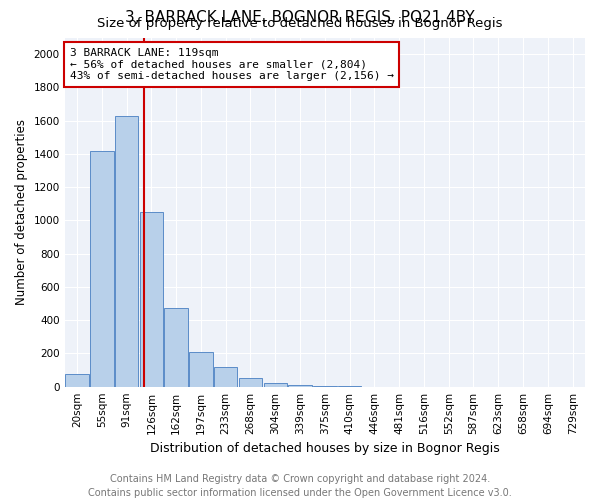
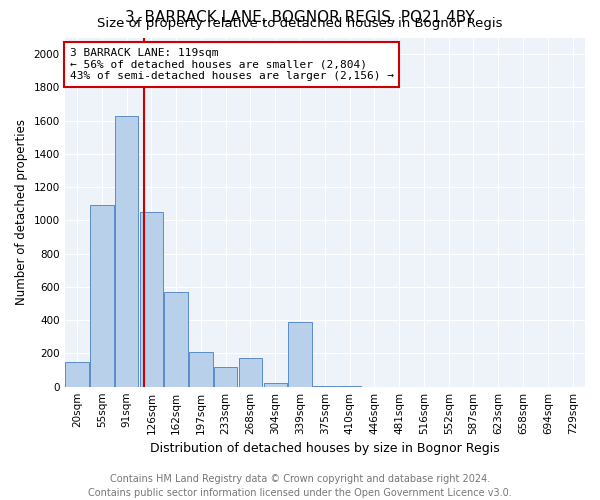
20sqm: 80 -> 150
55sqm: 1420 -> 1090
162sqm: 480 -> 570
268sqm: 60 -> 170
339sqm: 10 -> 390
